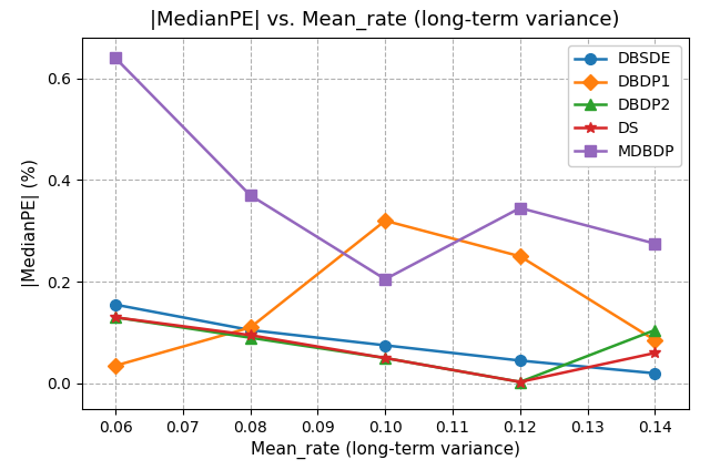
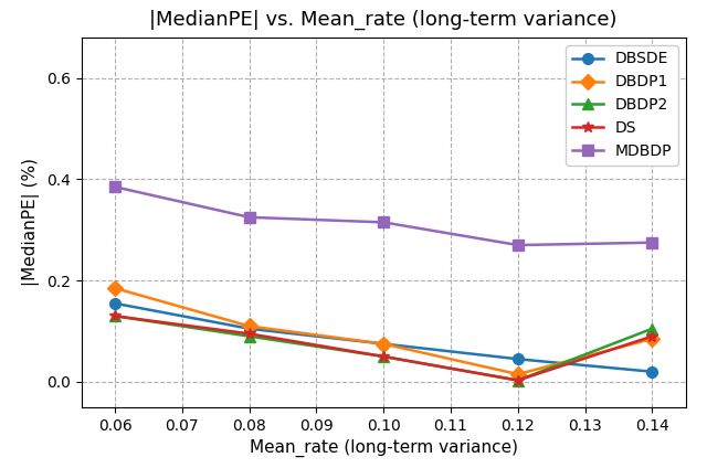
DBDP1/0.06: 0.035 -> 0.185
MDBDP/0.06: 0.640 -> 0.385
MDBDP/0.08: 0.370 -> 0.325
DBDP1/0.10: 0.320 -> 0.075
MDBDP/0.10: 0.205 -> 0.315
DBDP1/0.12: 0.250 -> 0.015
MDBDP/0.12: 0.345 -> 0.270
DS/0.14: 0.060 -> 0.090
